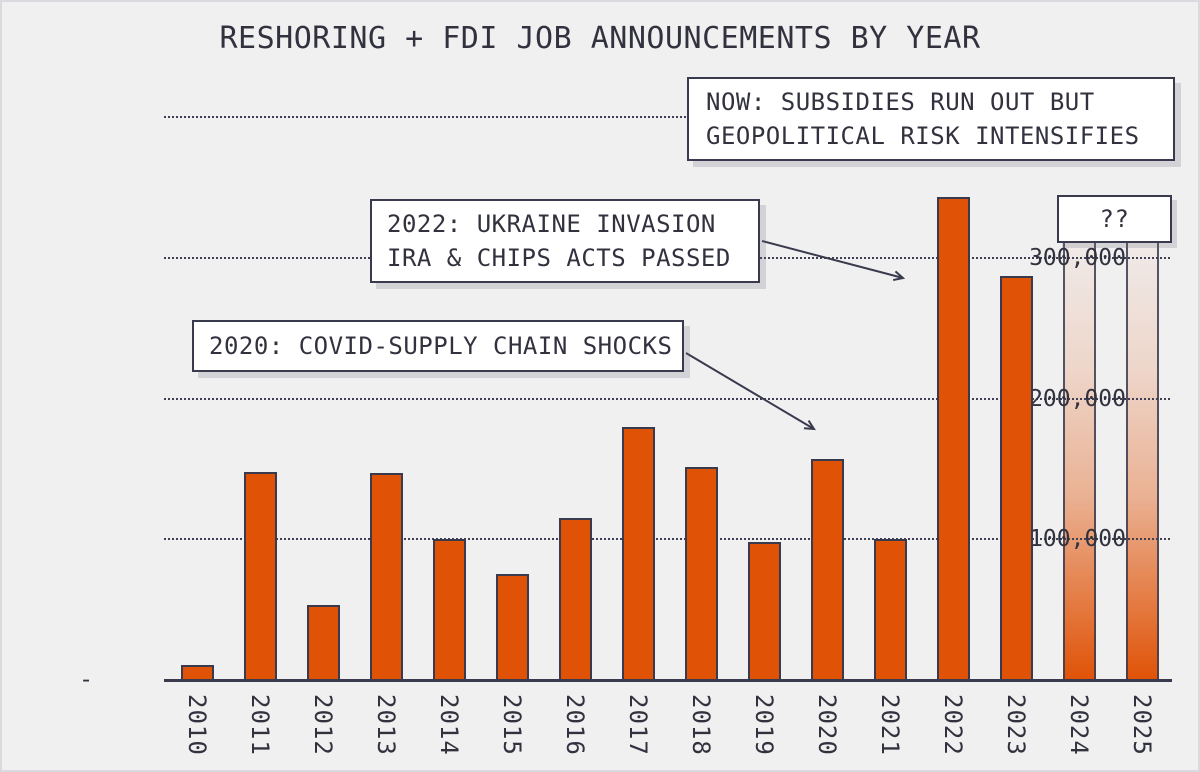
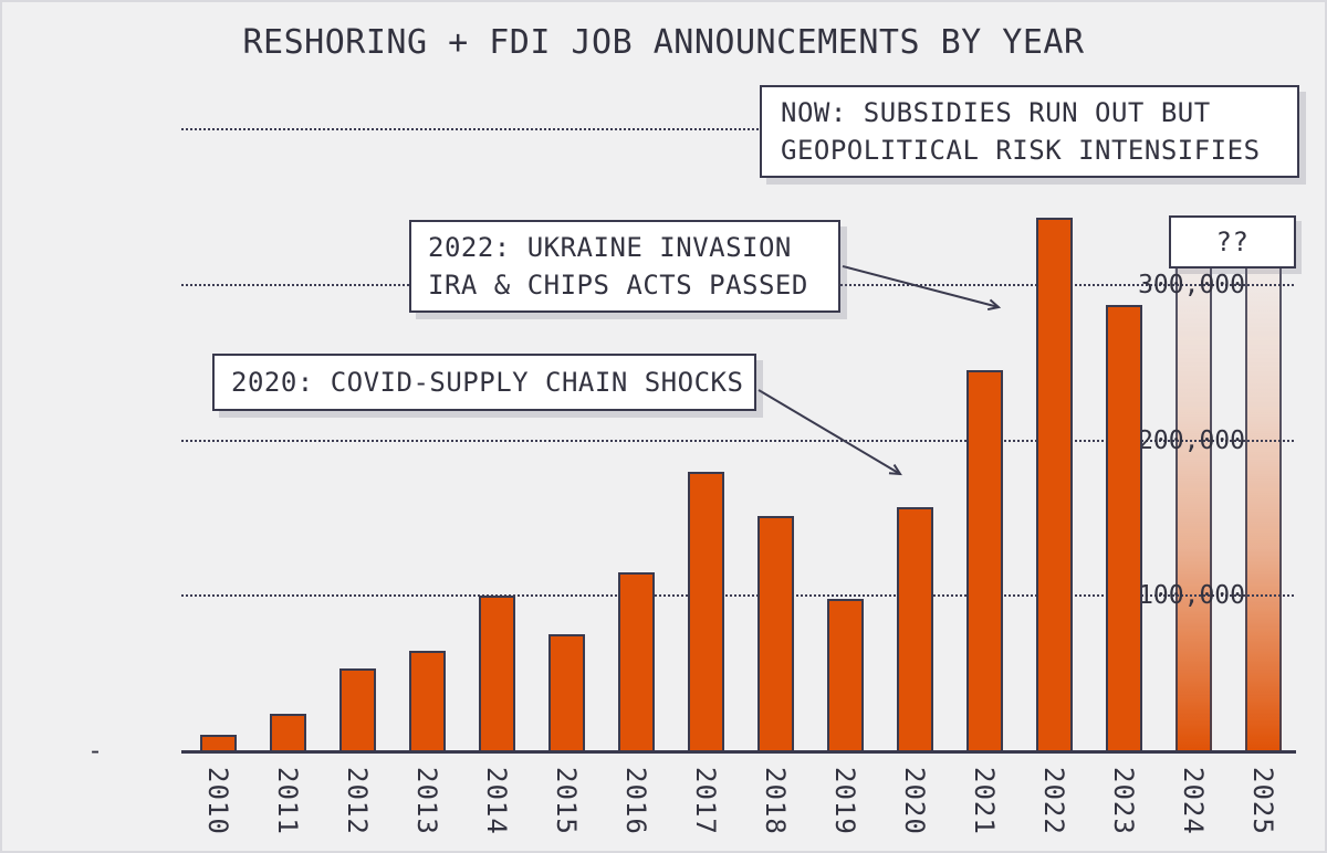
2011: 148000 -> 24000
2013: 147000 -> 65000
2021: 100000 -> 245000
